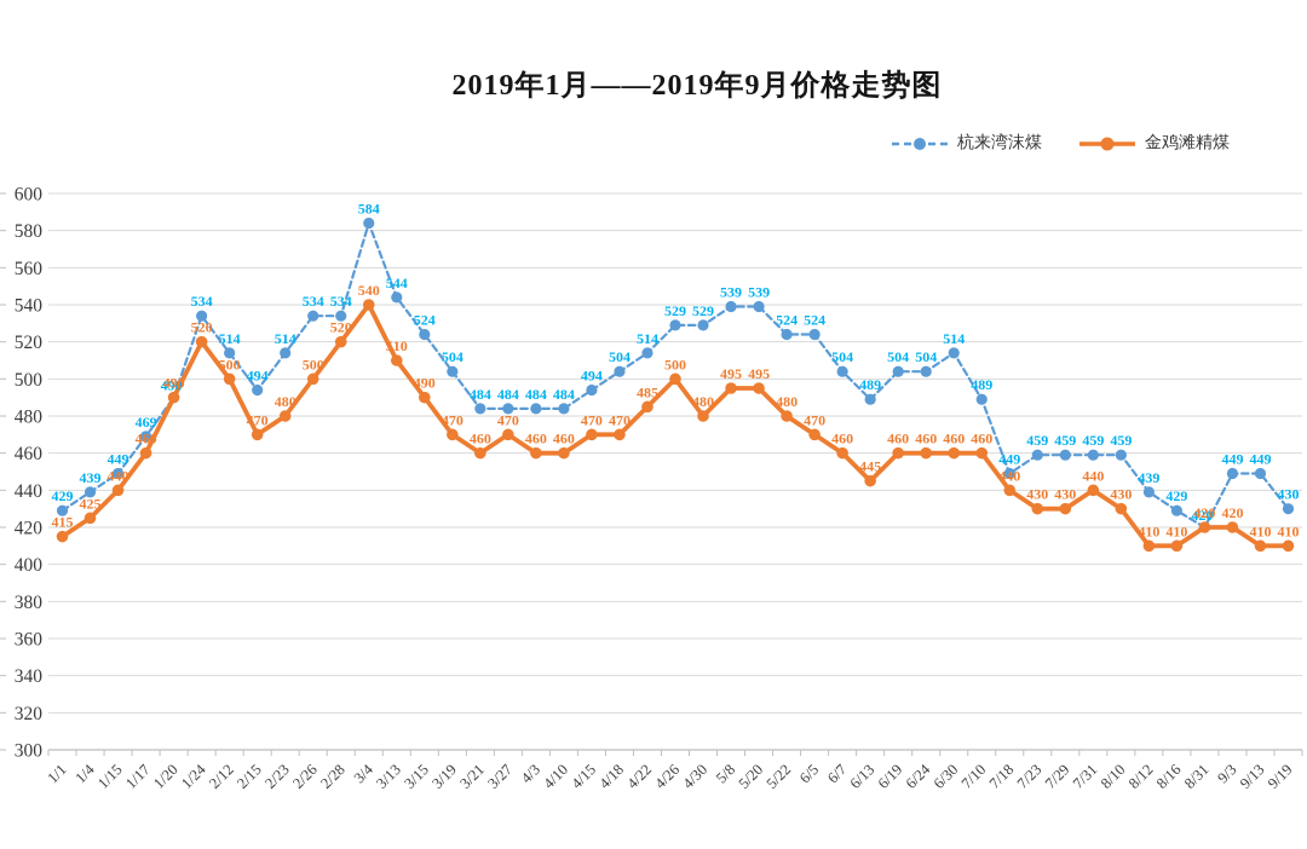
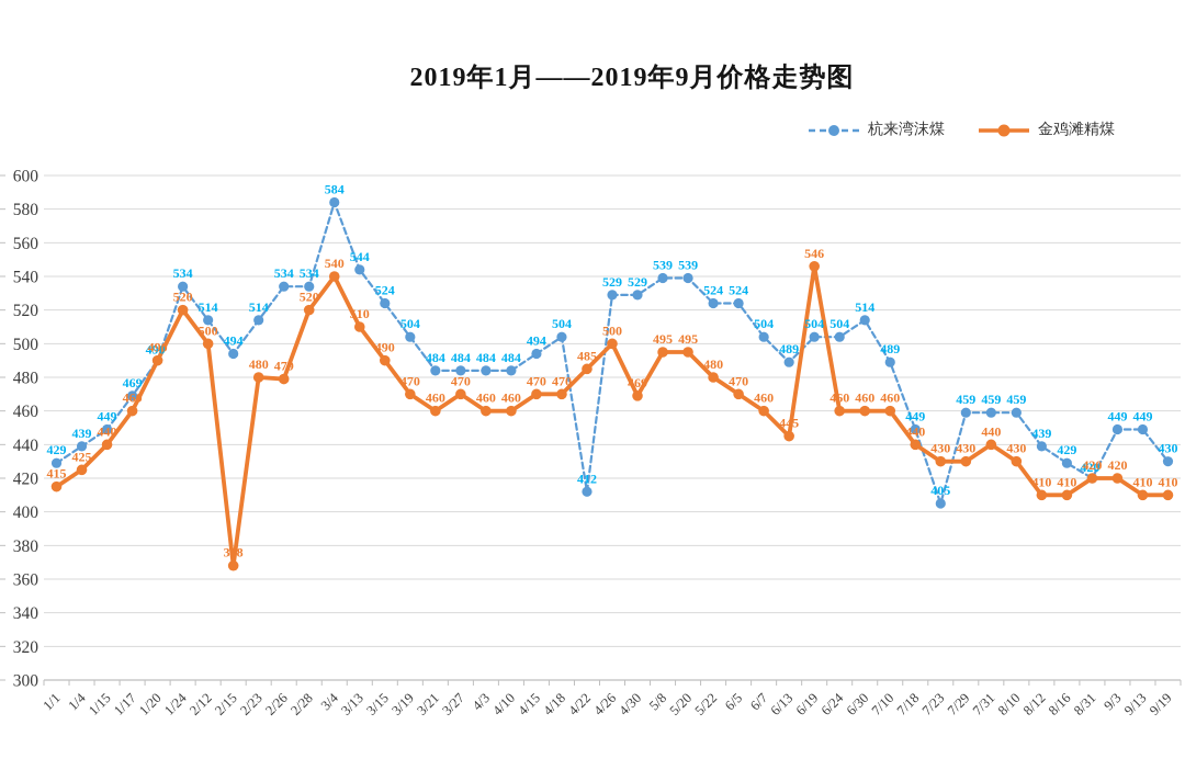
金鸡滩精煤/2/15: 470 -> 368
金鸡滩精煤/2/26: 500 -> 479
杭来湾沫煤/4/22: 514 -> 412
金鸡滩精煤/4/30: 480 -> 469
金鸡滩精煤/6/19: 460 -> 546
杭来湾沫煤/7/23: 459 -> 405
